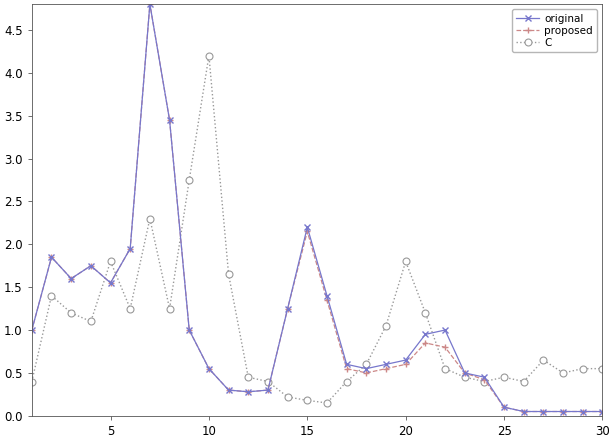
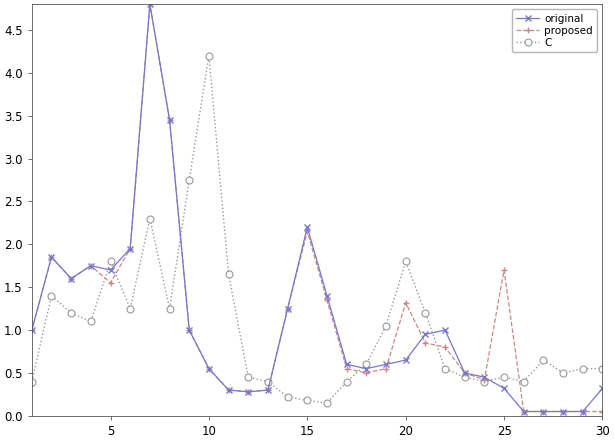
original/5: 1.55 -> 1.70
proposed/20: 0.60 -> 1.32
original/25: 0.10 -> 0.32
proposed/25: 0.10 -> 1.70
original/30: 0.05 -> 0.32
